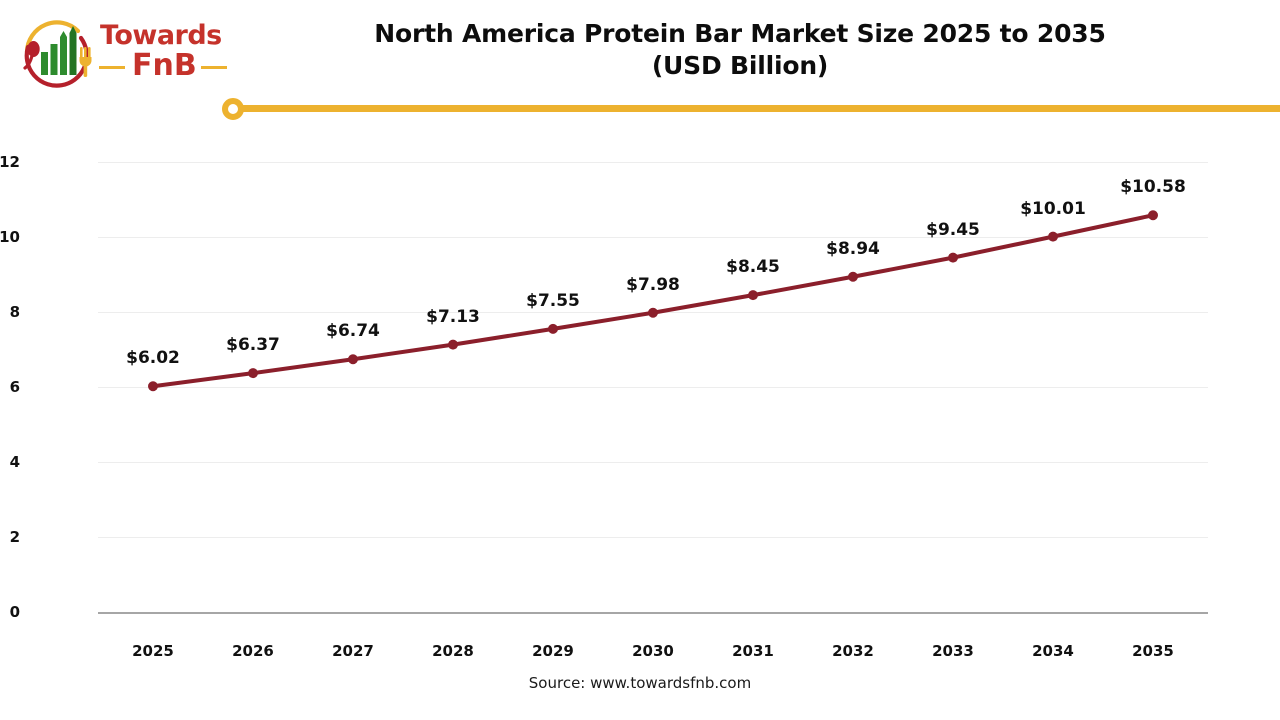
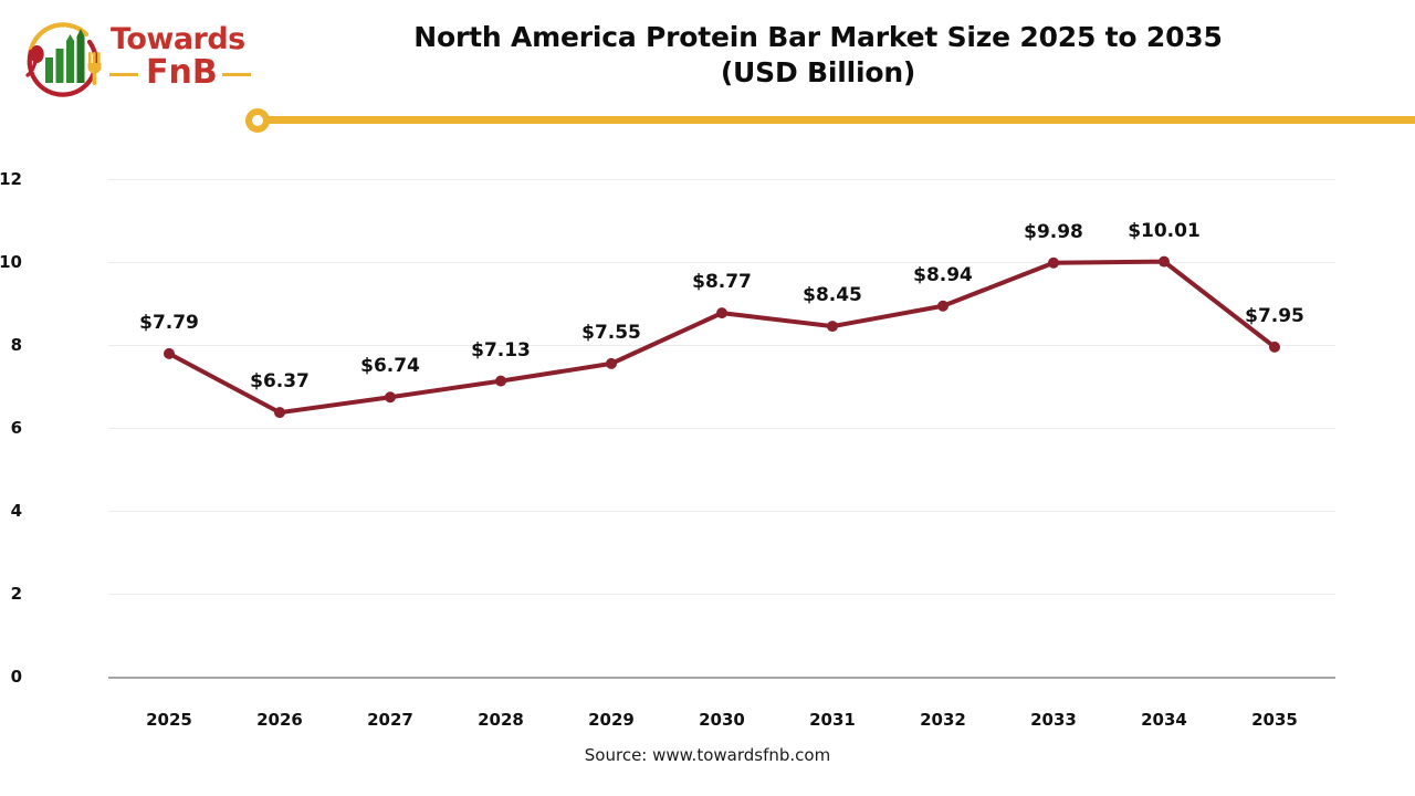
2025: $6.02 -> $7.79
2030: $7.98 -> $8.77
2033: $9.45 -> $9.98
2035: $10.58 -> $7.95
